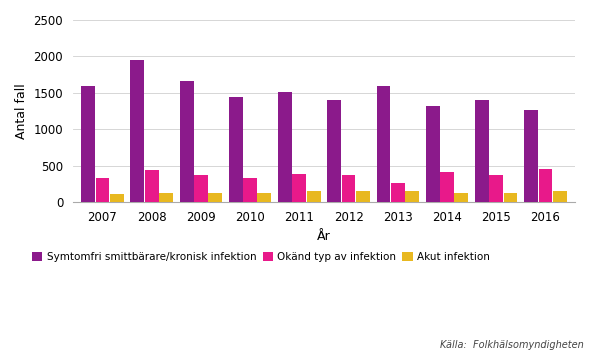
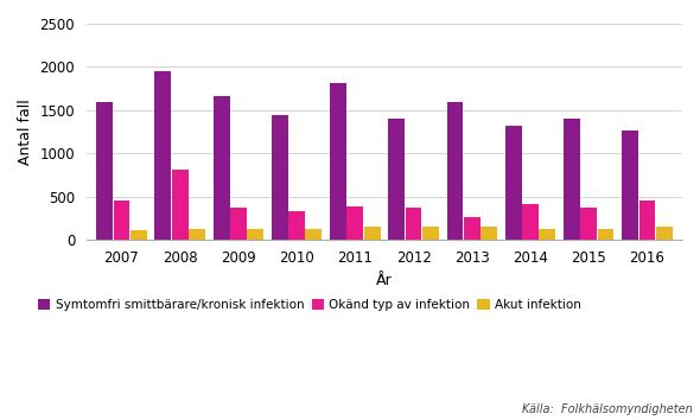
Okänd typ av infektion/2007: 340 -> 460
Okänd typ av infektion/2008: 450 -> 820
Symtomfri smittbärare/kronisk infektion/2011: 1510 -> 1820
